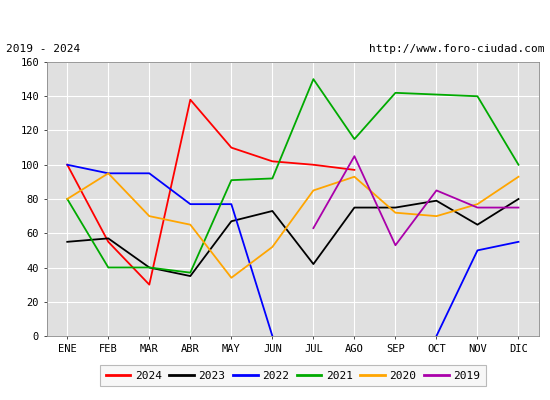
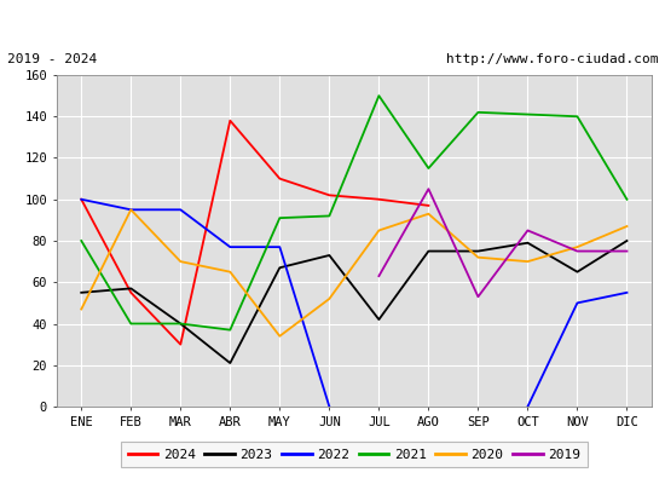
2020/ENE: 80 -> 47
2023/ABR: 35 -> 21
2020/DIC: 93 -> 87
